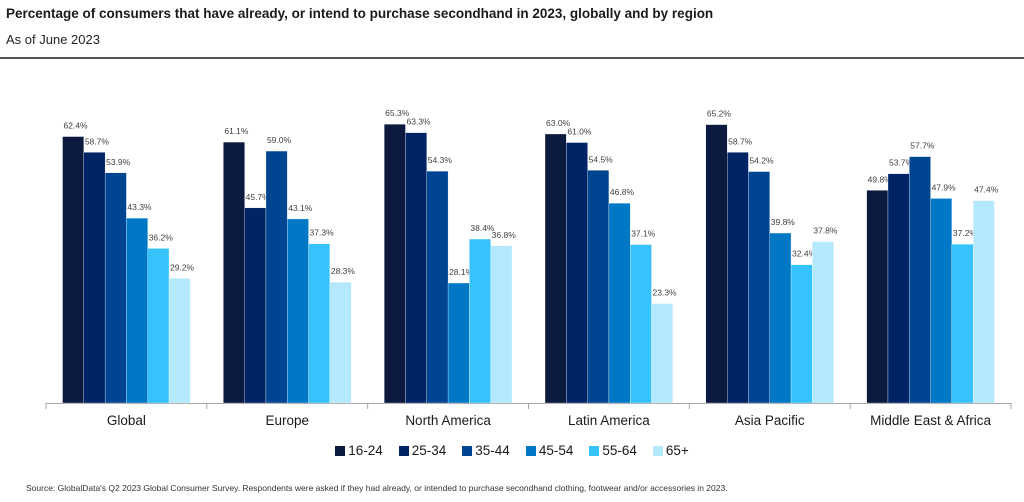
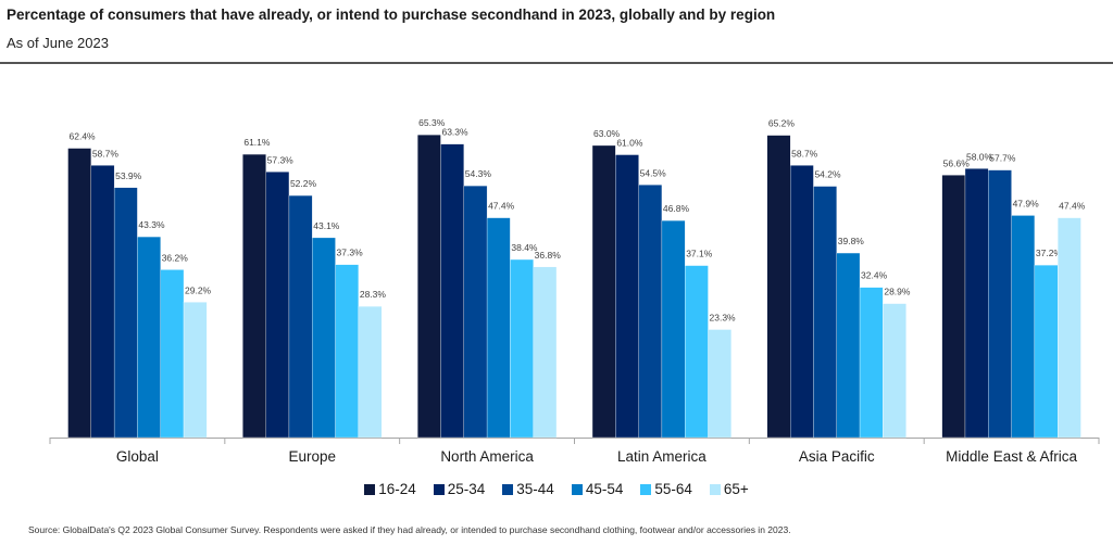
25-34/Europe: 45.7% -> 57.3%
35-44/Europe: 59.0% -> 52.2%
45-54/North America: 28.1% -> 47.4%
65+/Asia Pacific: 37.8% -> 28.9%
16-24/Middle East & Africa: 49.8% -> 56.6%
25-34/Middle East & Africa: 53.7% -> 58.0%
